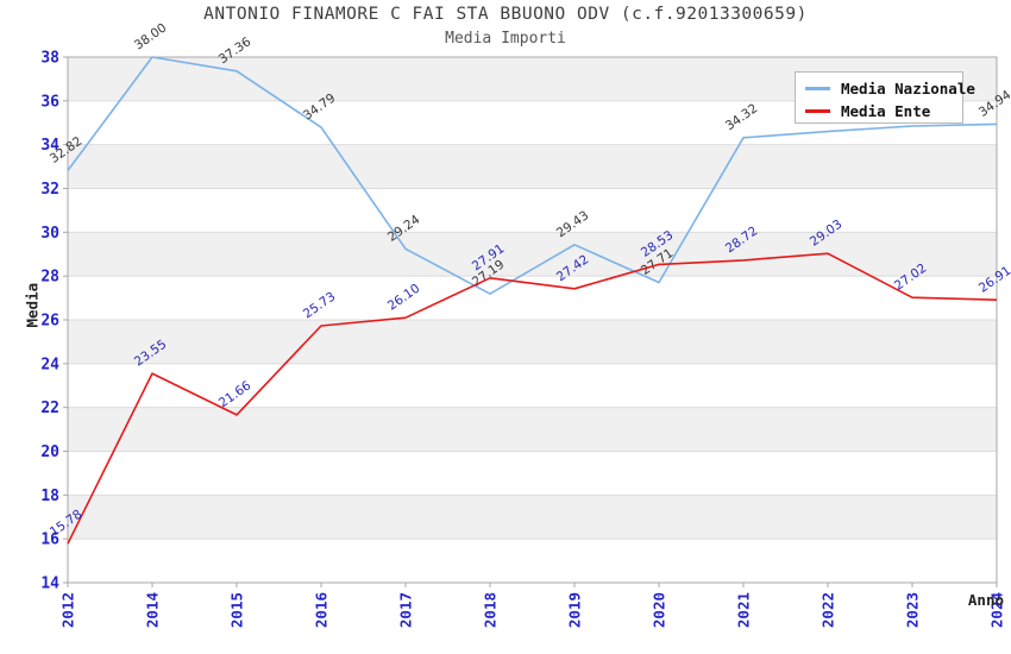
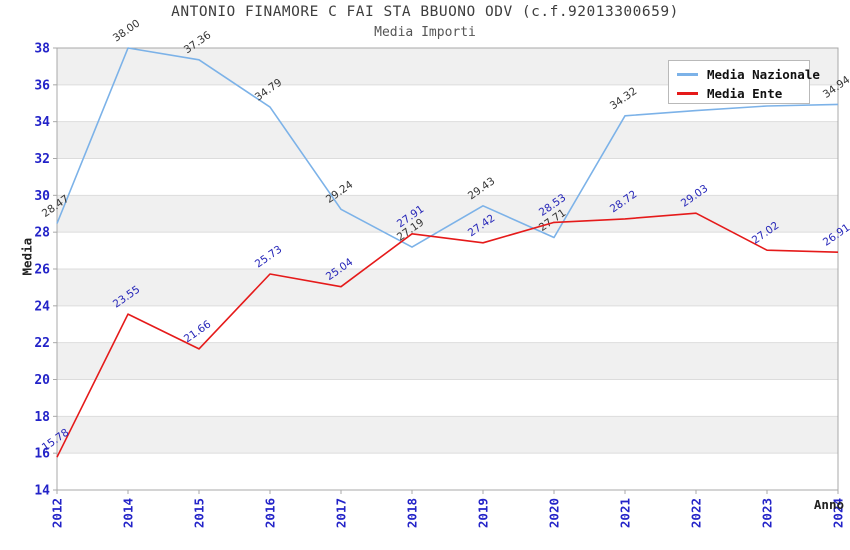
Media Nazionale/2012: 32.82 -> 28.47
Media Ente/2017: 26.10 -> 25.04
